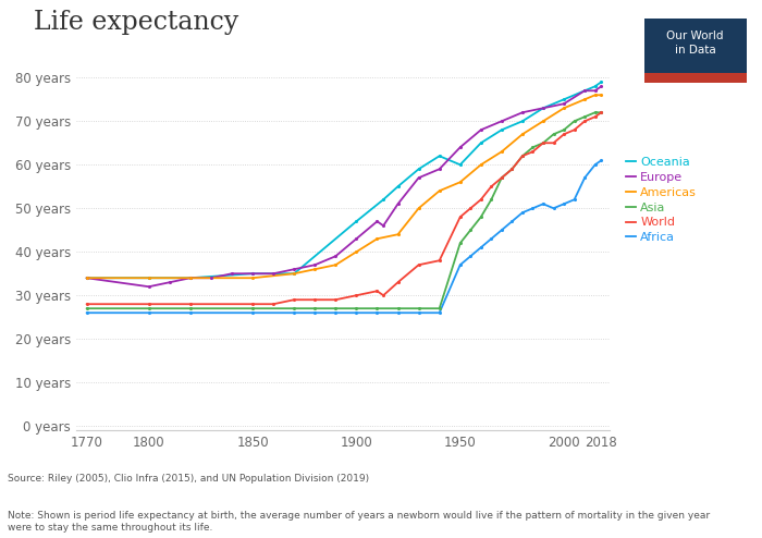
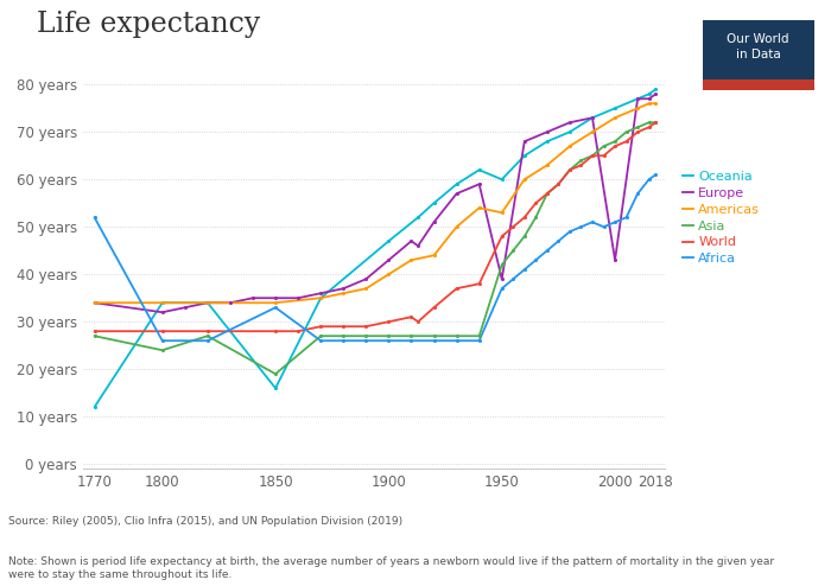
Oceania/1770: 34 years -> 12 years
Africa/1770: 26 years -> 52 years
Asia/1800: 27 years -> 24 years
Oceania/1850: 35 years -> 16 years
Asia/1850: 27 years -> 19 years
Africa/1850: 26 years -> 33 years
Europe/1950: 64 years -> 39 years
Americas/1950: 56 years -> 53 years
Europe/2000: 74 years -> 43 years
